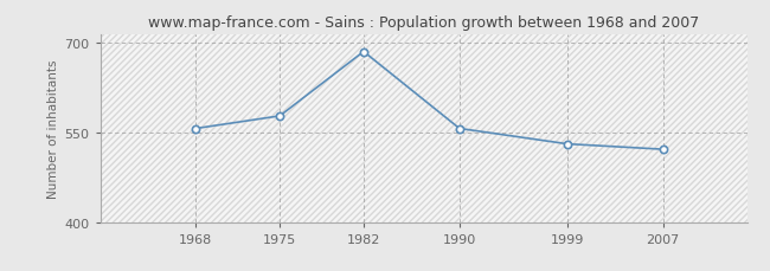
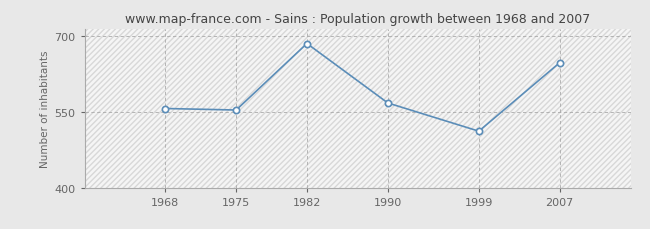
1975: 578 -> 554
1990: 557 -> 568
1999: 531 -> 512
2007: 522 -> 648
